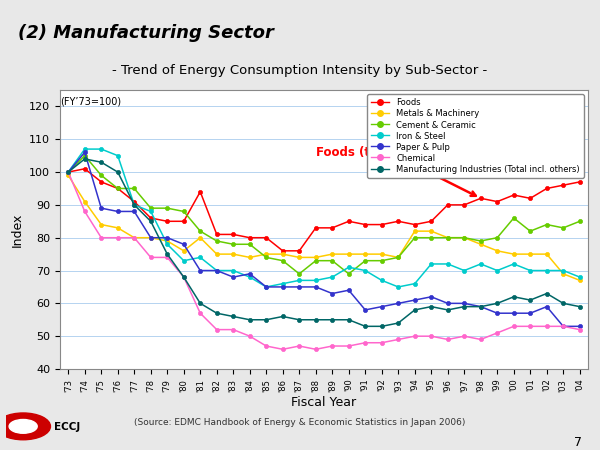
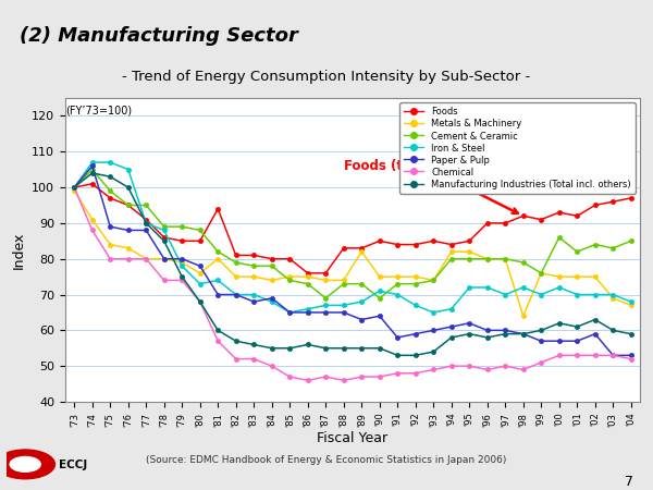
Metals & Machinery/'89: 75 -> 82
Metals & Machinery/'98: 78 -> 64
Cement & Ceramic/'99: 80 -> 76
